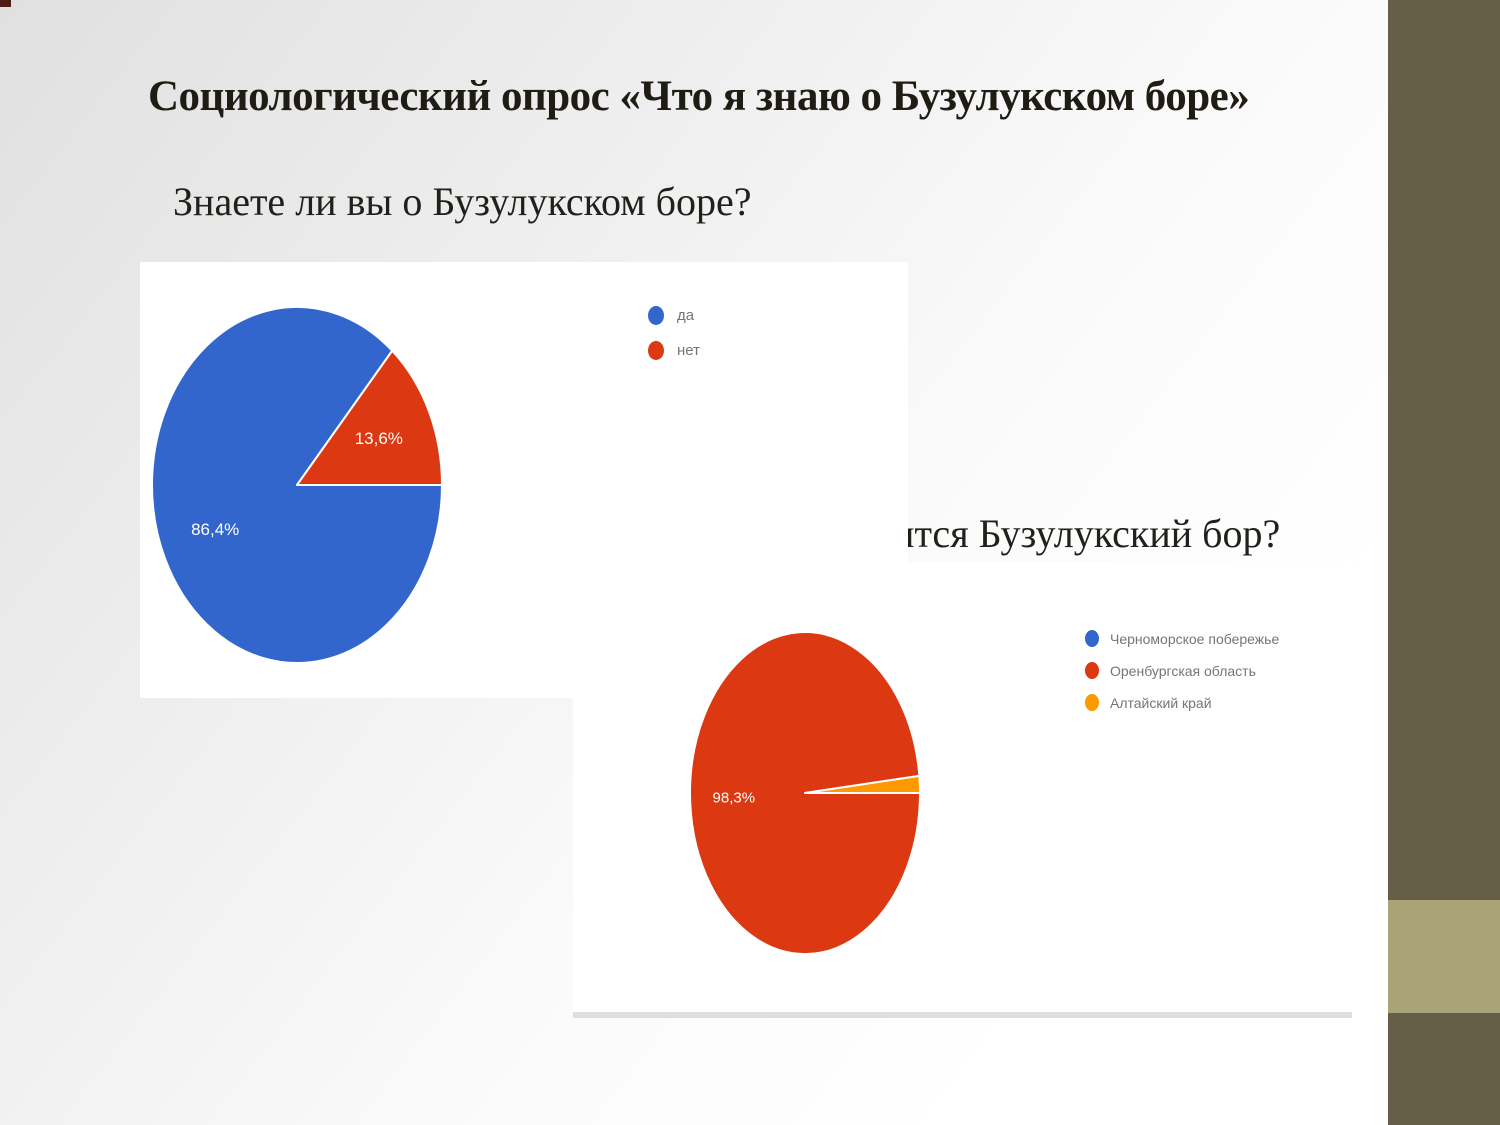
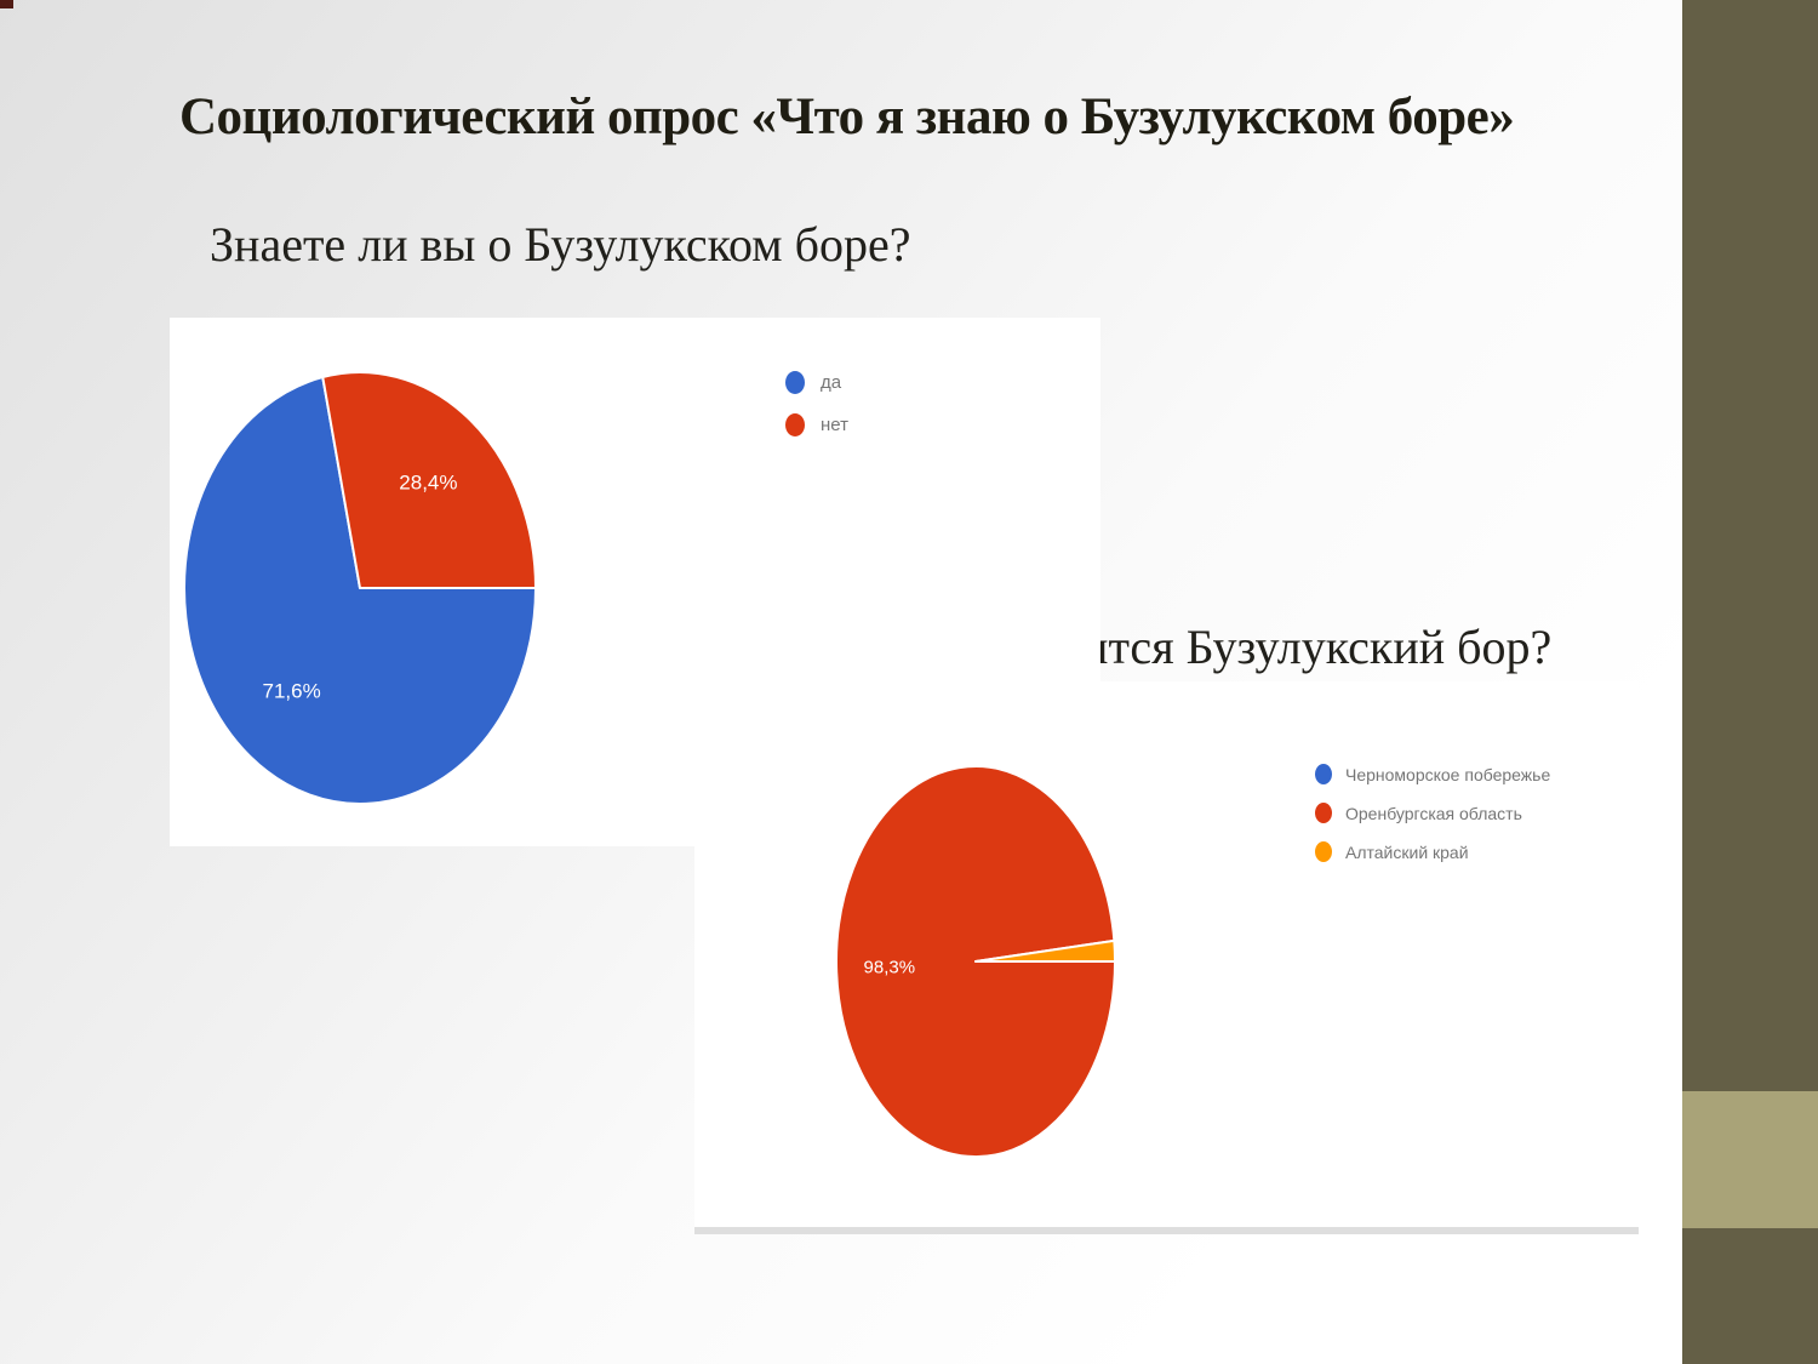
Знаете ли вы о Бузулукском боре?/да: 86,4% -> 71,6%
Знаете ли вы о Бузулукском боре?/нет: 13,6% -> 28,4%
